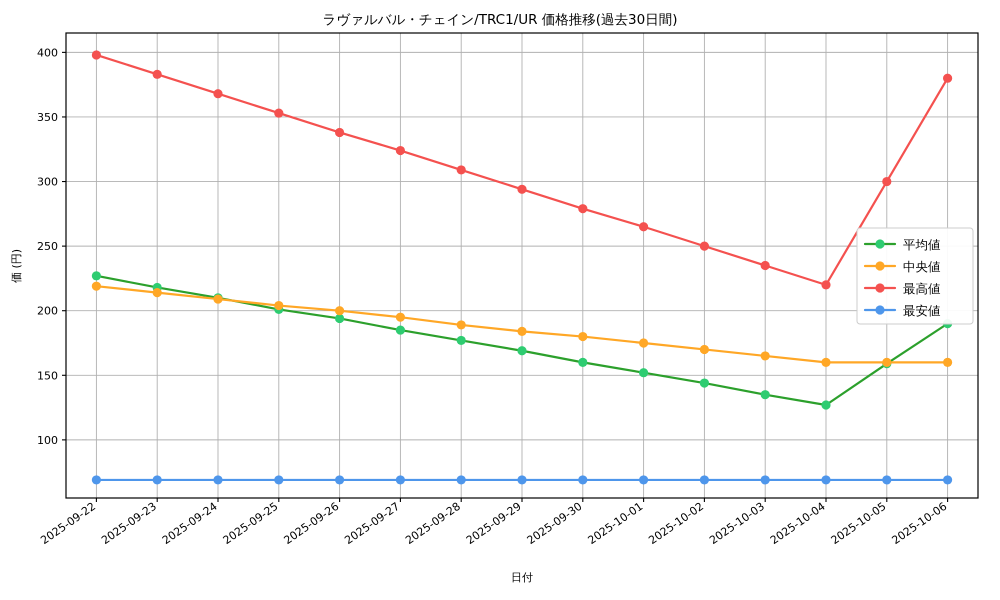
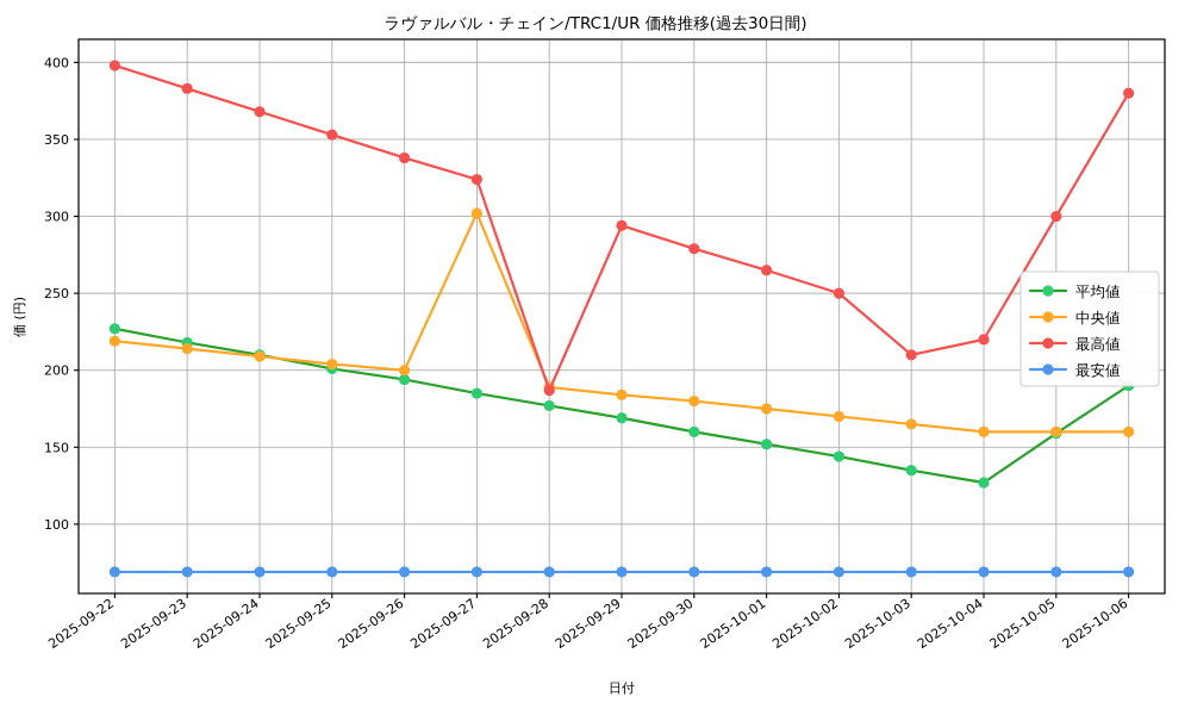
中央値/2025-09-27: 195 -> 302
最高値/2025-09-28: 309 -> 187
最高値/2025-10-03: 235 -> 210
